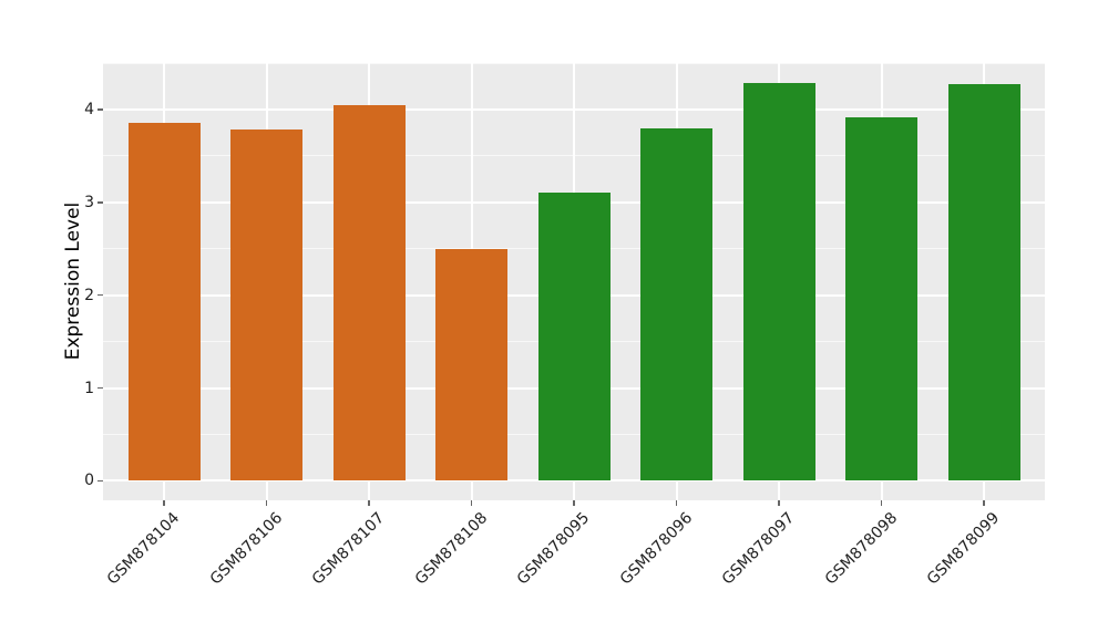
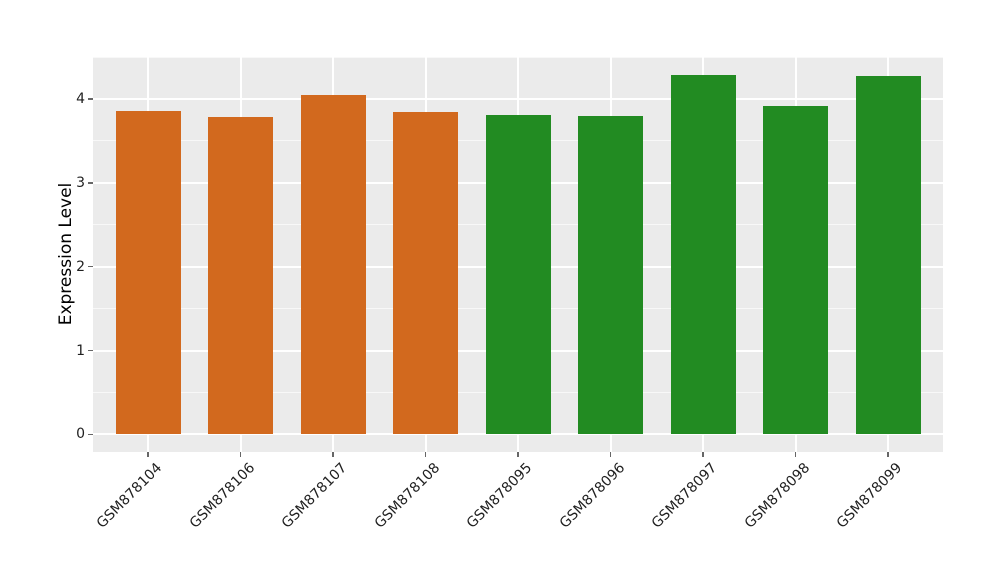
GSM878108: 2.5 -> 3.8
GSM878095: 3.1 -> 3.8
